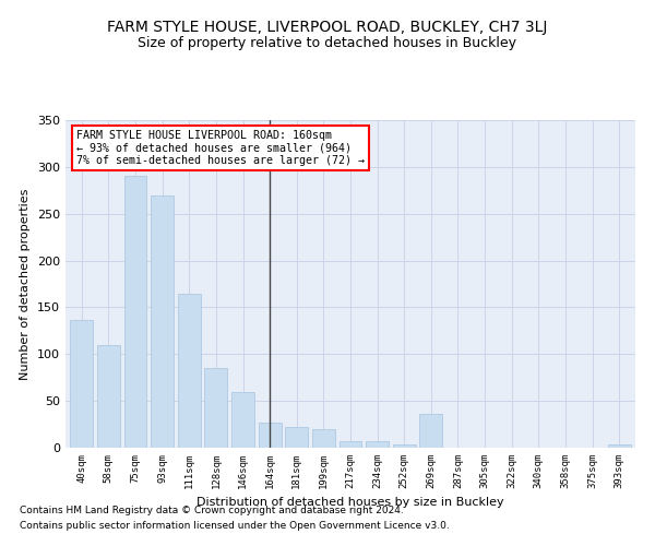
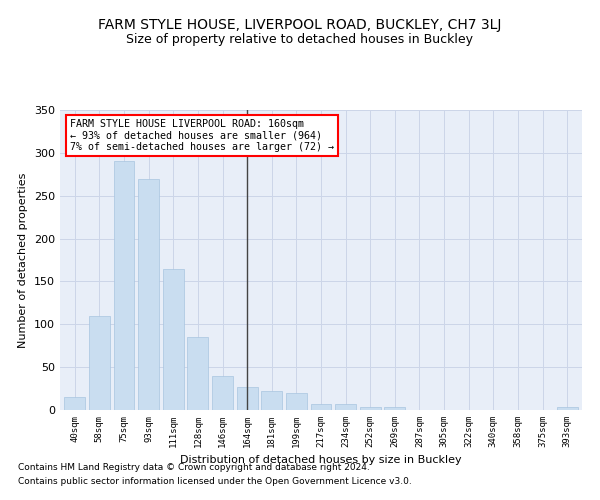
40sqm: 136 -> 15
146sqm: 60 -> 40
269sqm: 36 -> 4
